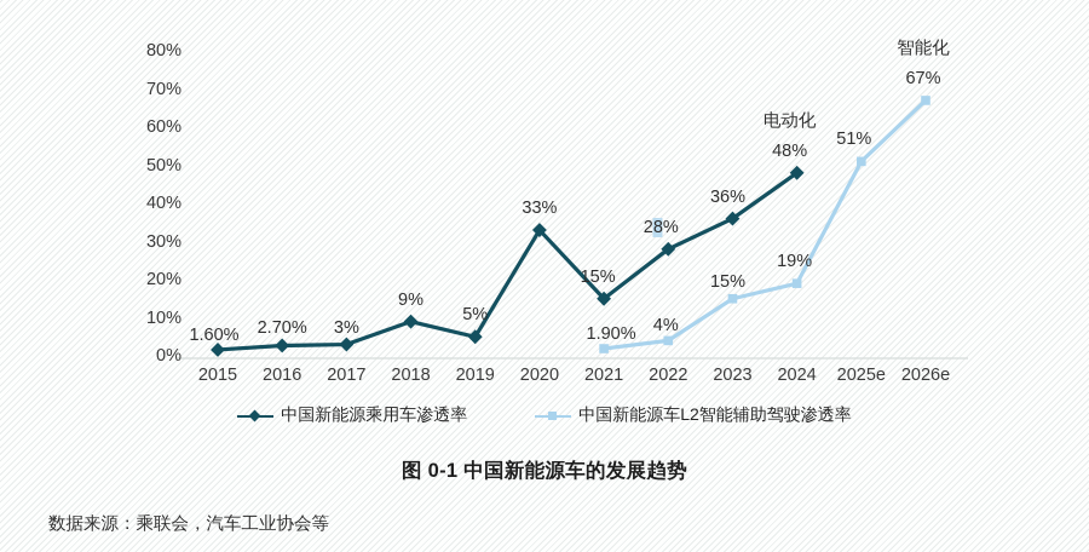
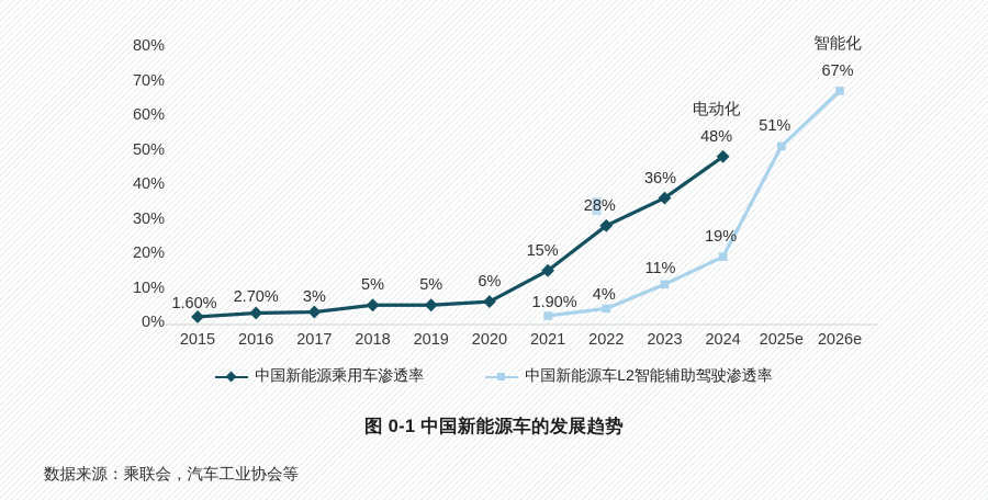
中国新能源乘用车渗透率/2018: 9% -> 5%
中国新能源乘用车渗透率/2020: 33% -> 6%
中国新能源车L2智能辅助驾驶渗透率/2023: 15% -> 11%
